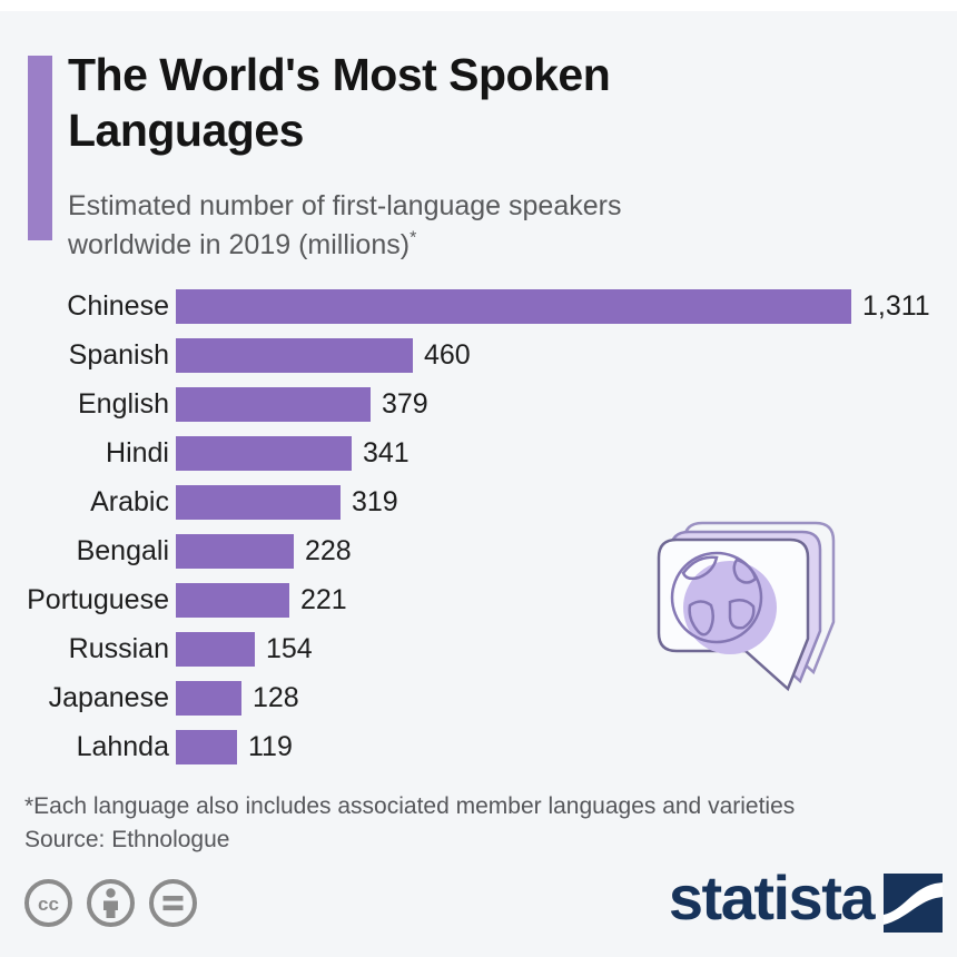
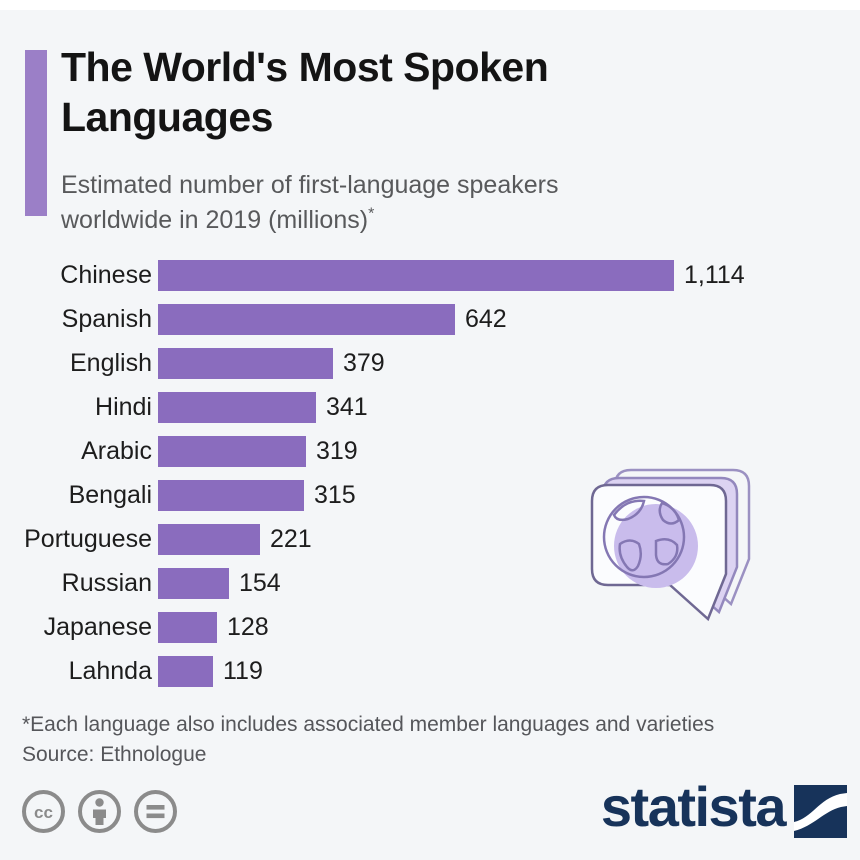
Chinese: 1,311 -> 1,114
Spanish: 460 -> 642
Bengali: 228 -> 315
